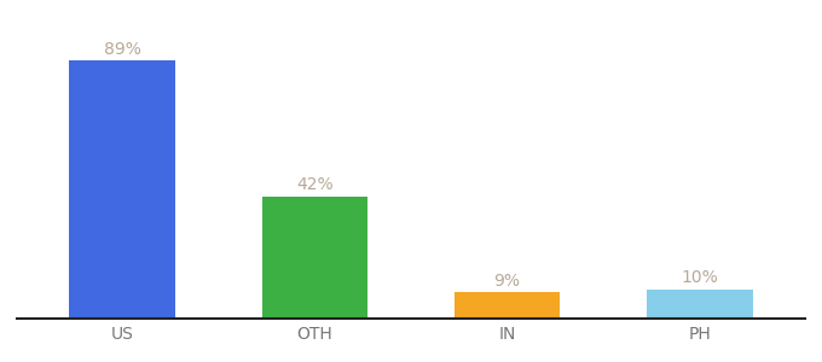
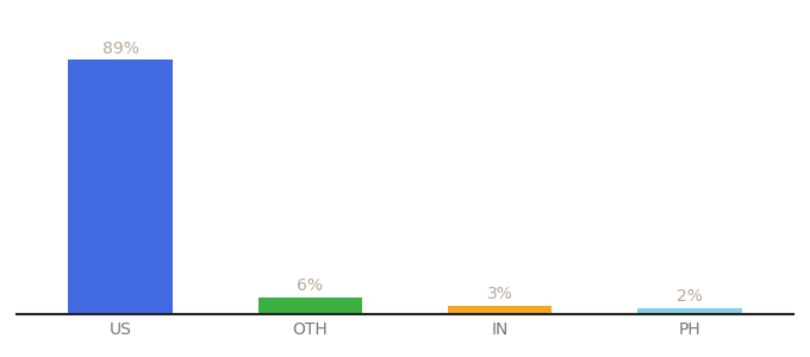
OTH: 42% -> 6%
IN: 9% -> 3%
PH: 10% -> 2%
